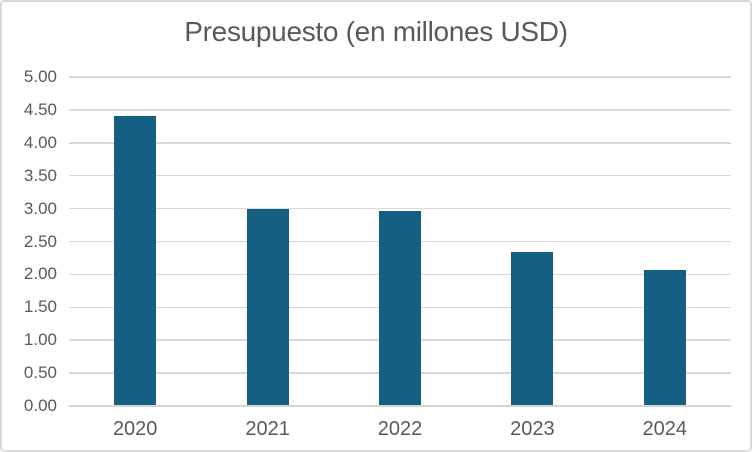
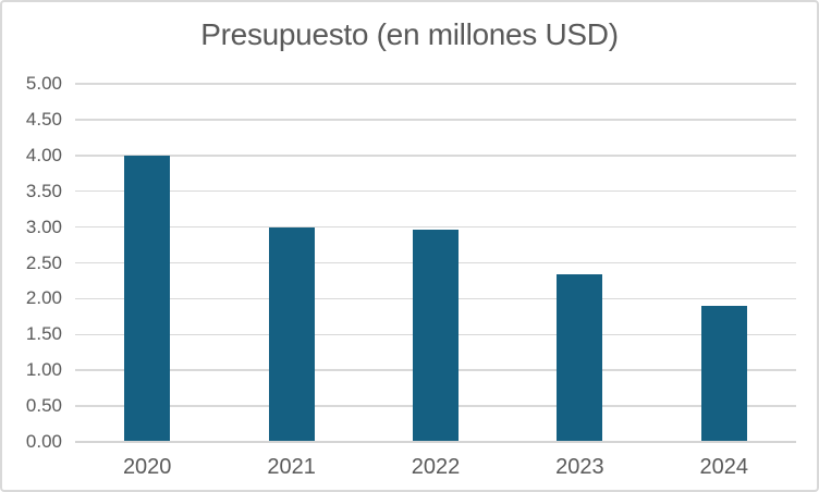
2020: 4.4 -> 4.0
2024: 2.1 -> 1.9
